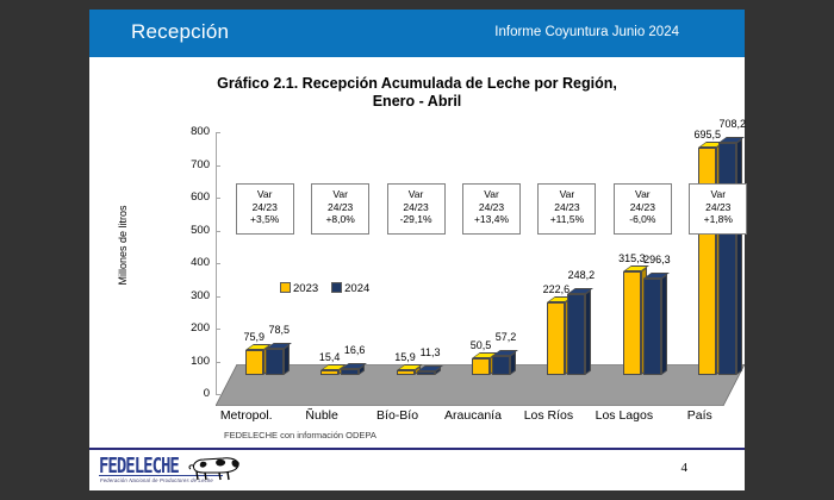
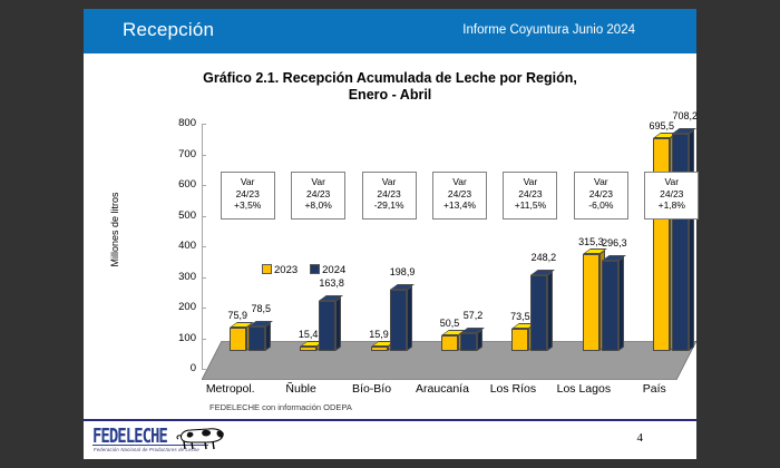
2024/Ñuble: 16,6 -> 163,8
2024/Bío-Bío: 11,3 -> 198,9
2023/Los Ríos: 222,6 -> 73,5
